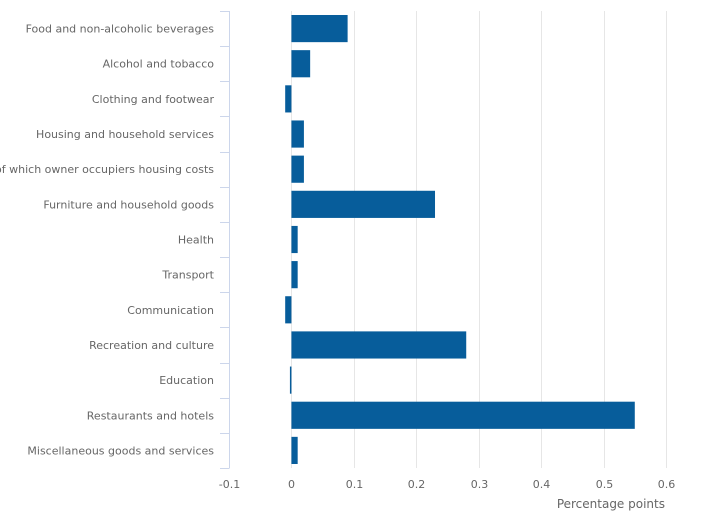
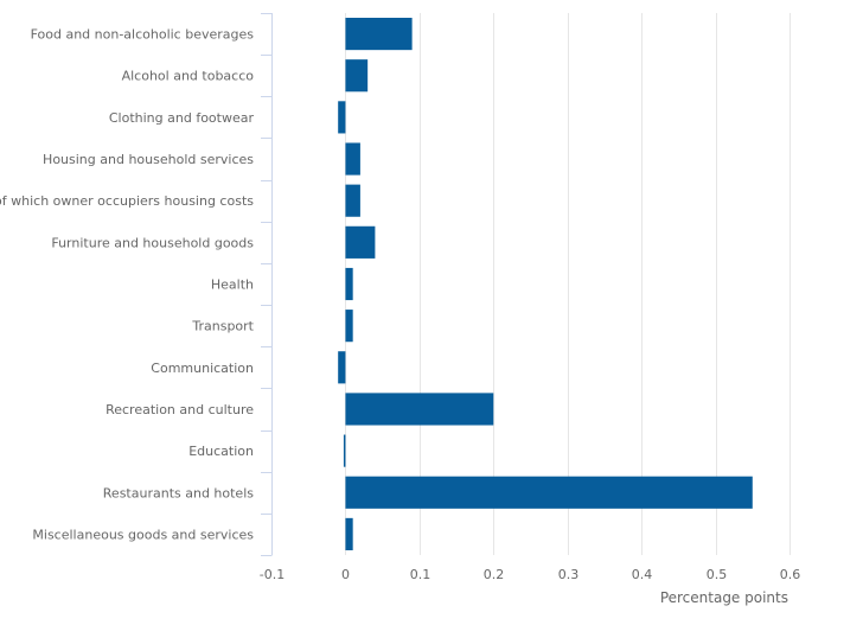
Furniture and household goods: 0.23 -> 0.04
Recreation and culture: 0.28 -> 0.20
